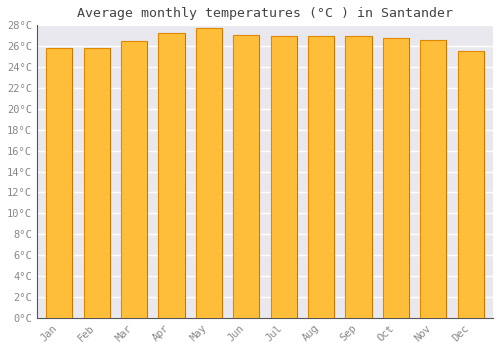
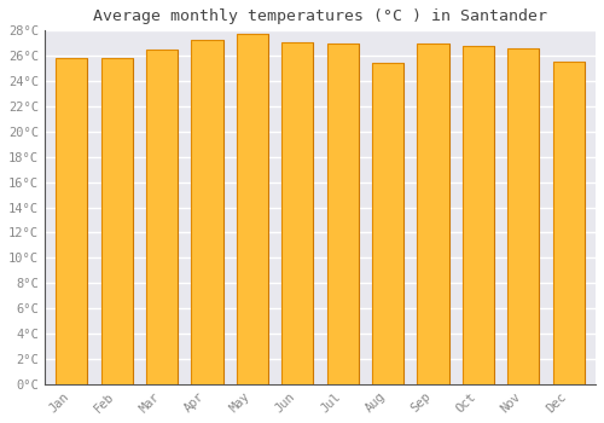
Aug: 27.0°C -> 25.4°C
